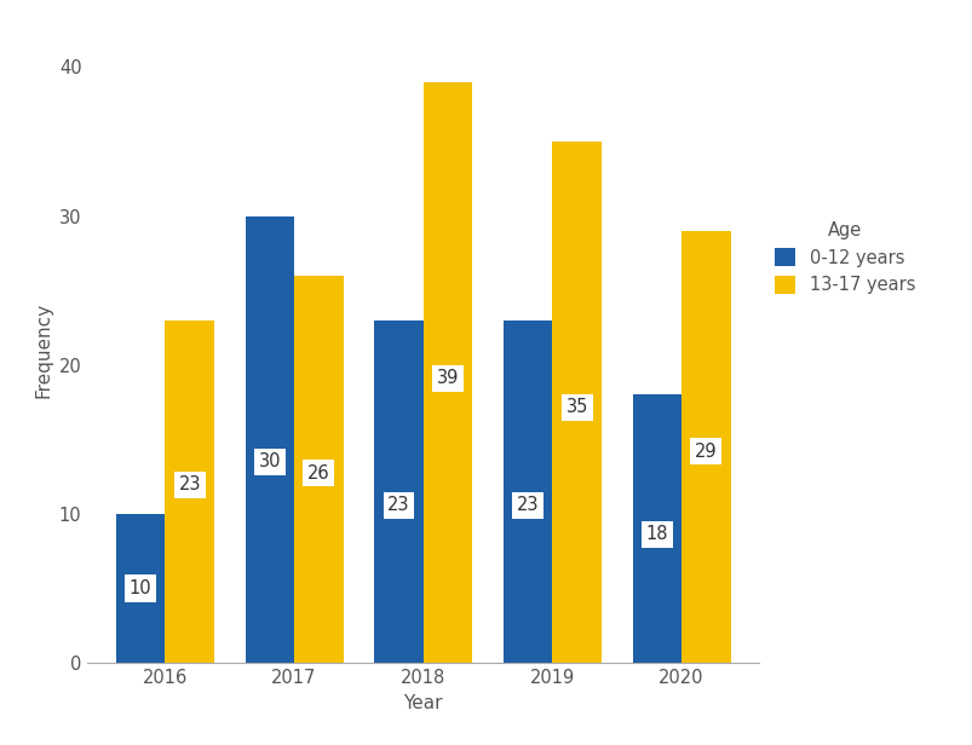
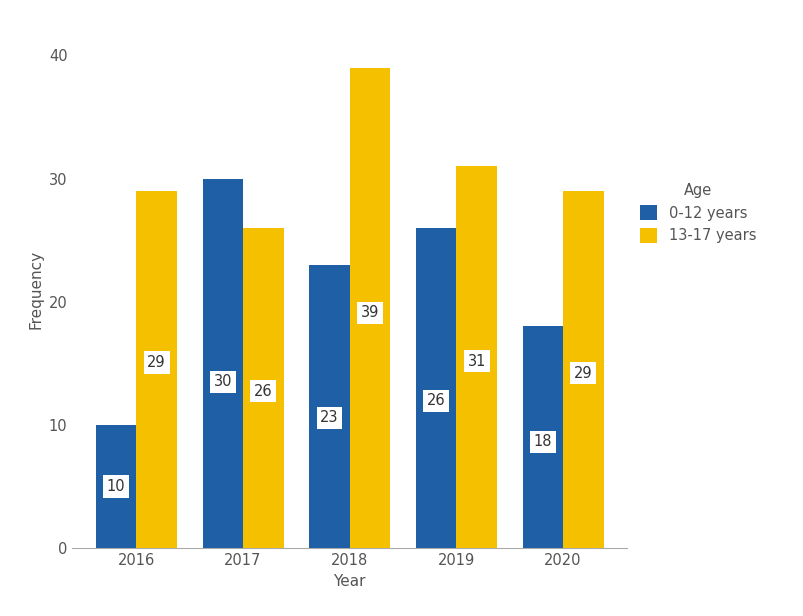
13-17 years/2016: 23 -> 29
0-12 years/2019: 23 -> 26
13-17 years/2019: 35 -> 31
